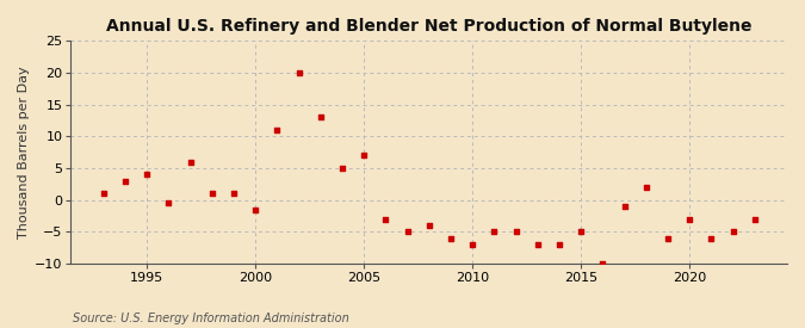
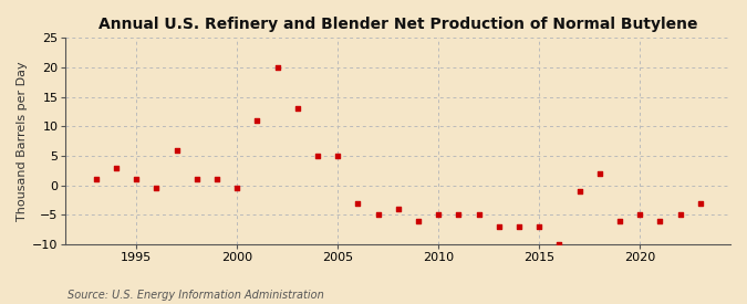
1995: 4.0 -> 1.0
2000: -1.6 -> -0.5
2005: 7.0 -> 5.0
2010: -7.0 -> -5.0
2015: -5.0 -> -7.0
2020: -3.0 -> -5.0
